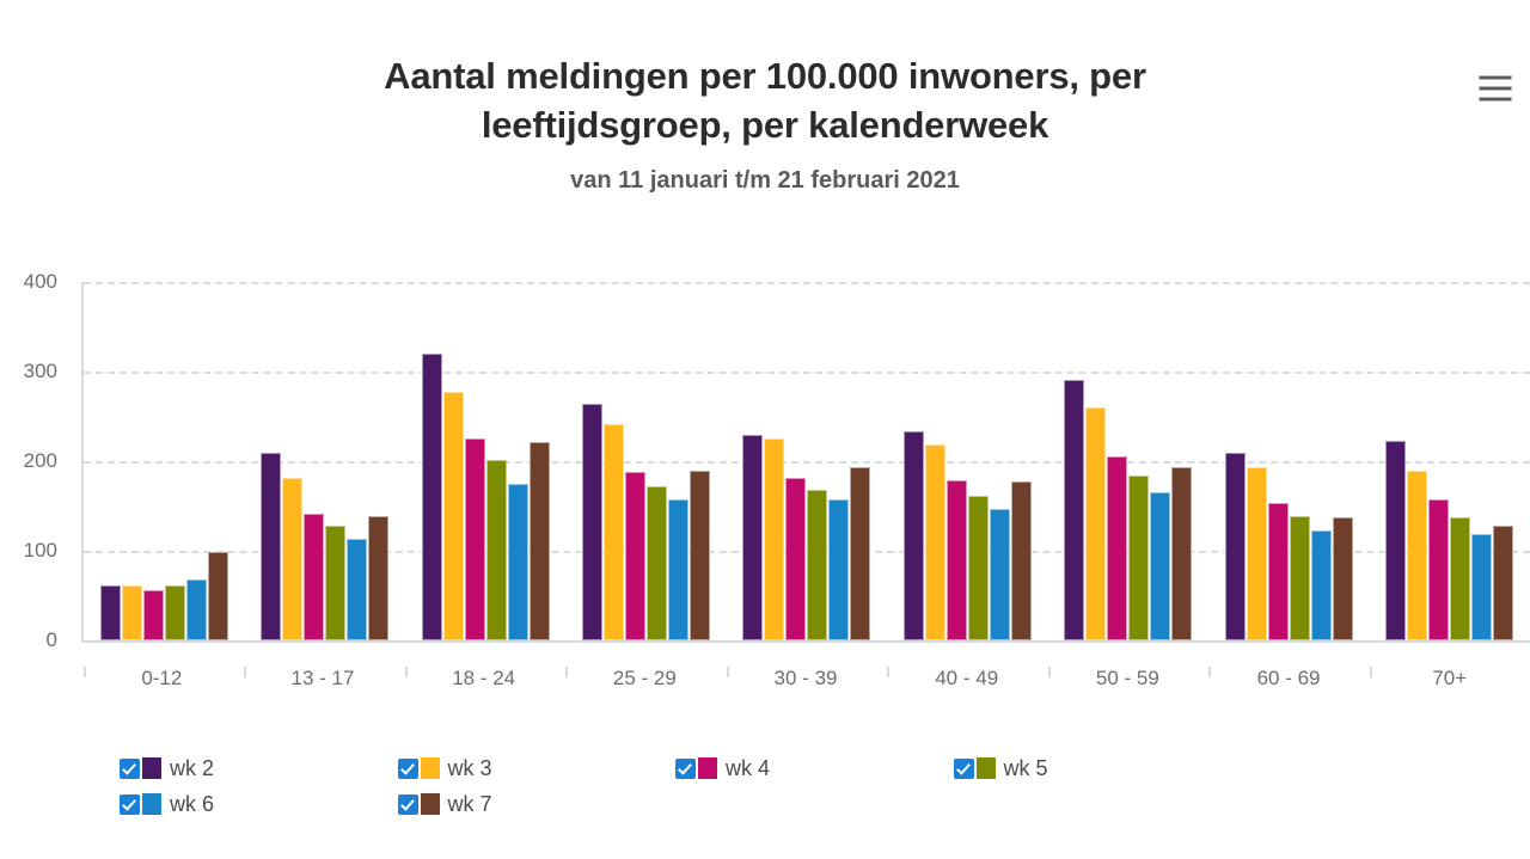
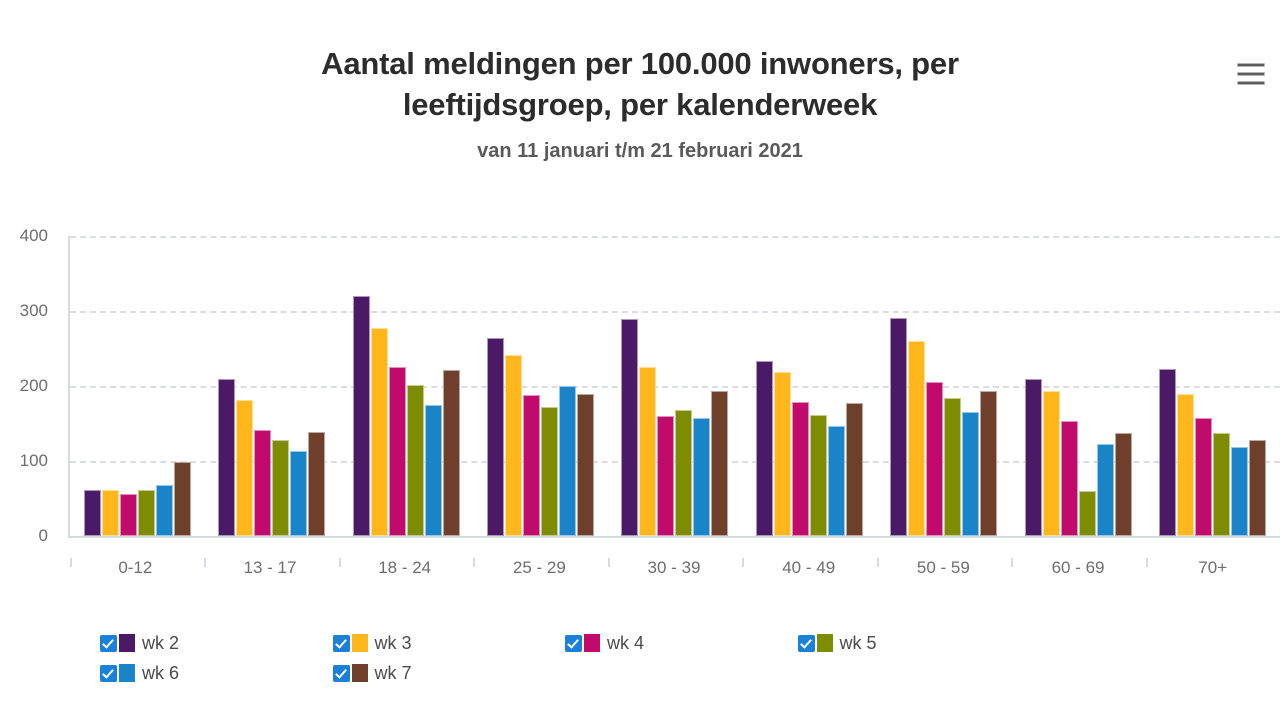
wk 6/25 - 29: 160 -> 200
wk 2/30 - 39: 230 -> 290
wk 4/30 - 39: 180 -> 160
wk 5/60 - 69: 140 -> 60
